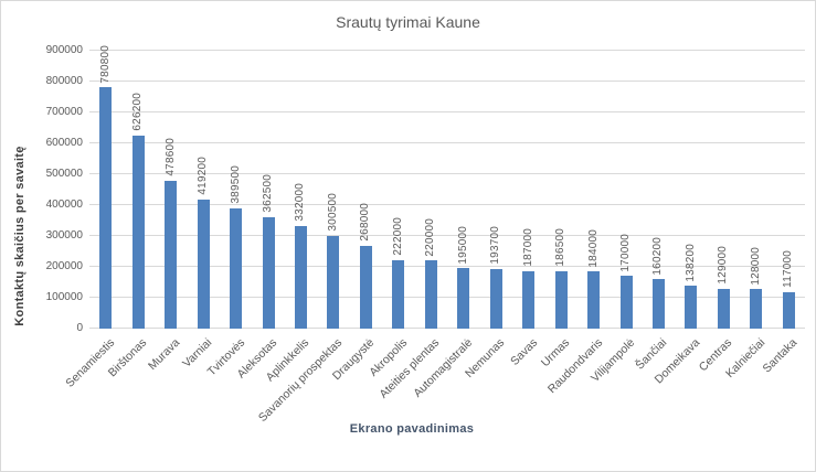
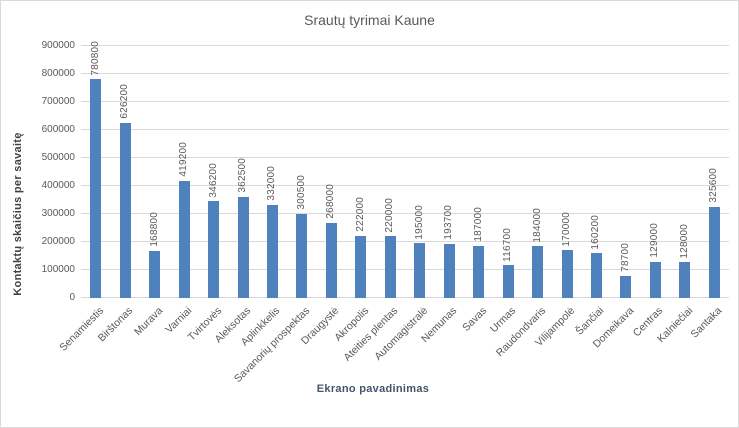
Murava: 478600 -> 168800
Tvirtovės: 389500 -> 346200
Urmas: 186500 -> 116700
Domeikava: 138200 -> 78700
Santaka: 117000 -> 325600
